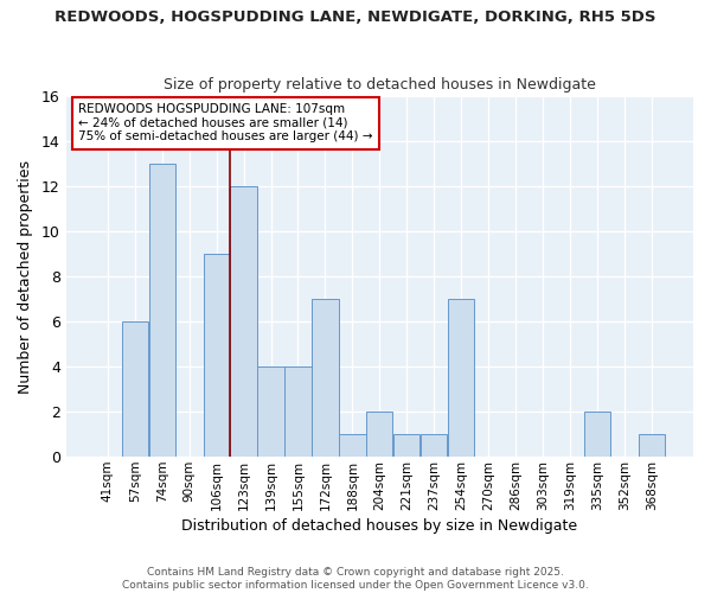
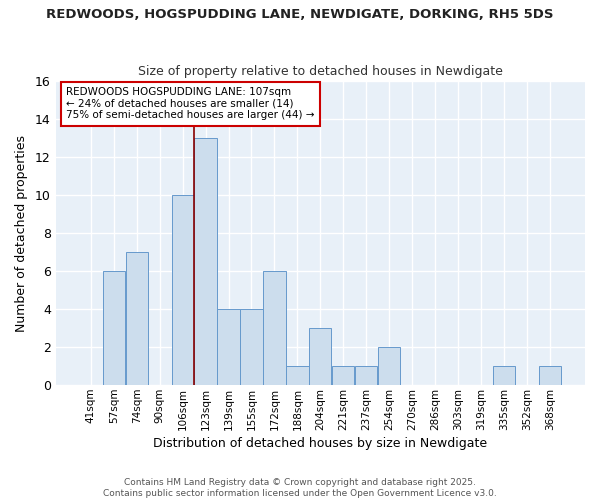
74sqm: 13 -> 7
106sqm: 9 -> 10
123sqm: 12 -> 13
172sqm: 7 -> 6
204sqm: 2 -> 3
254sqm: 7 -> 2
335sqm: 2 -> 1
